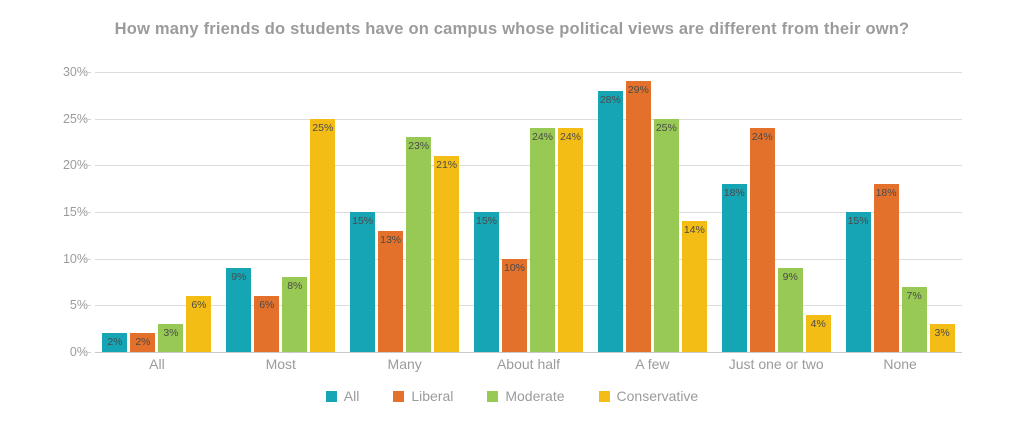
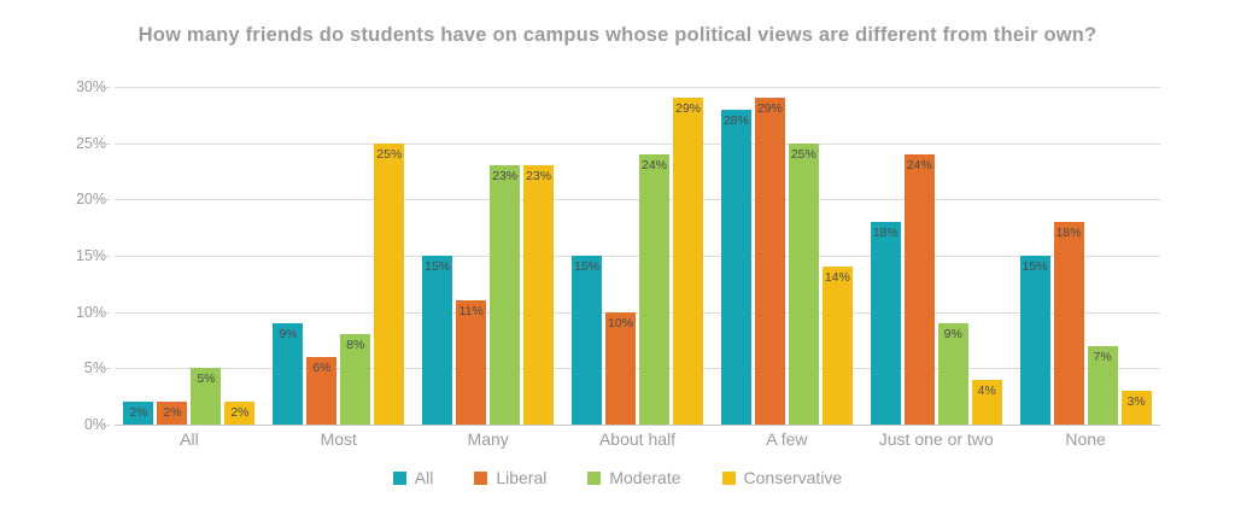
Moderate/All: 3% -> 5%
Conservative/All: 6% -> 2%
Liberal/Many: 13% -> 11%
Conservative/Many: 21% -> 23%
Conservative/About half: 24% -> 29%
